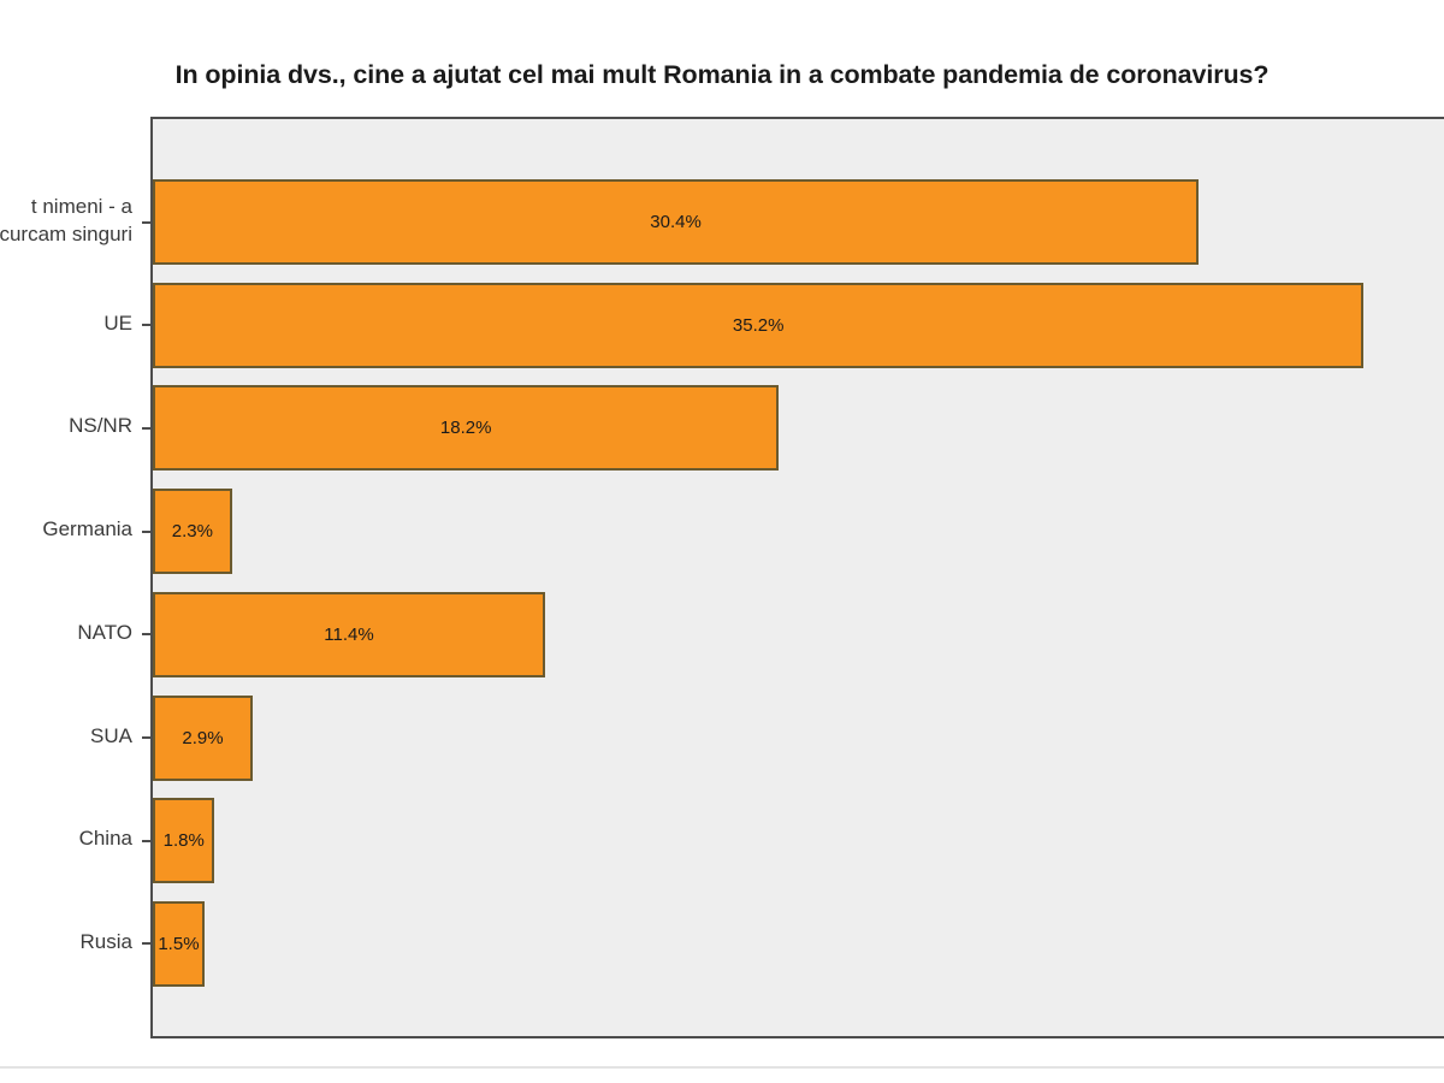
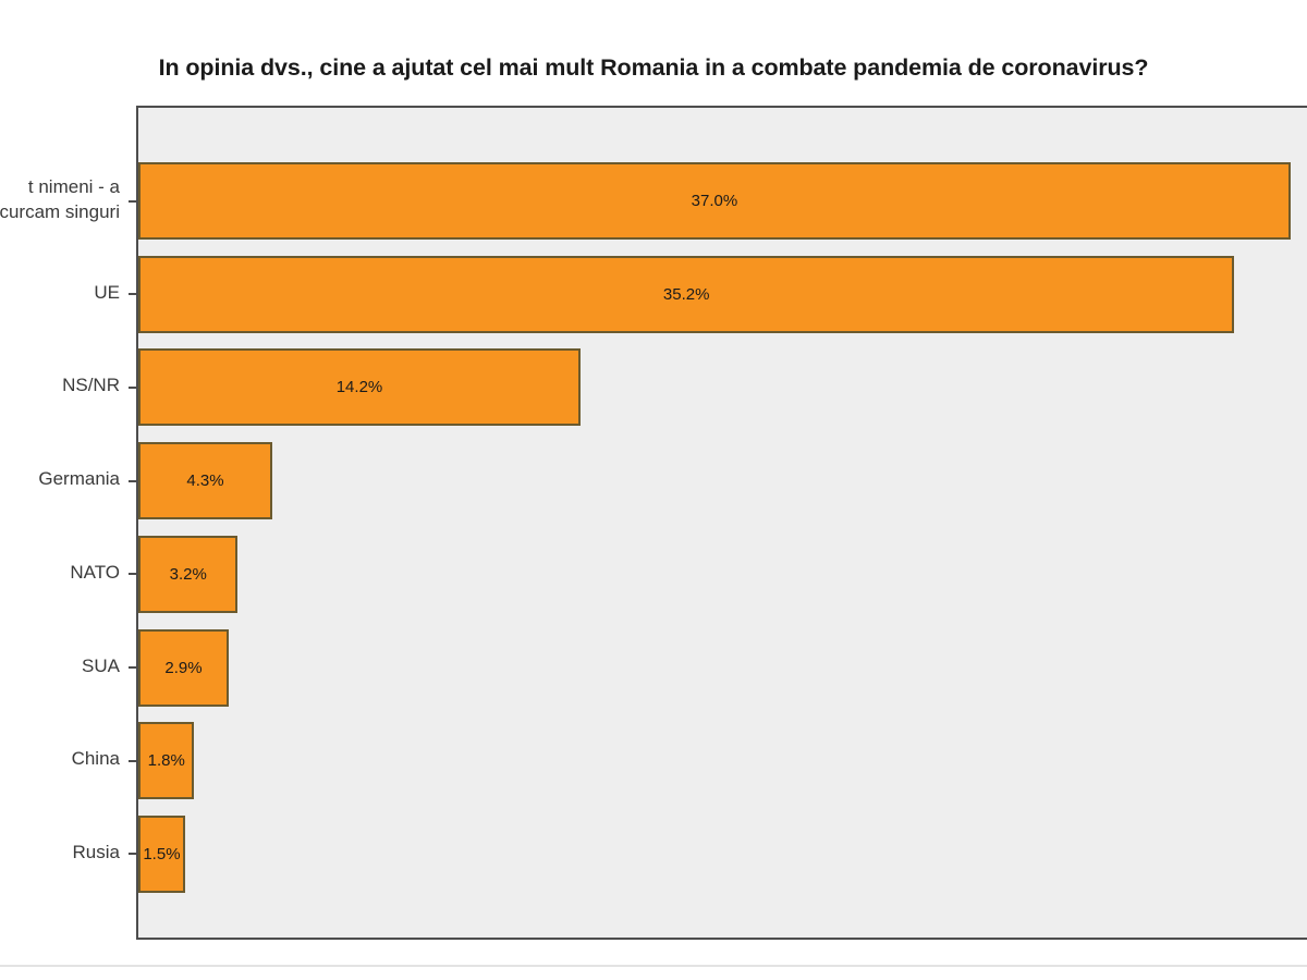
t nimeni - a curcam singuri: 30.4% -> 37.0%
NS/NR: 18.2% -> 14.2%
Germania: 2.3% -> 4.3%
NATO: 11.4% -> 3.2%
